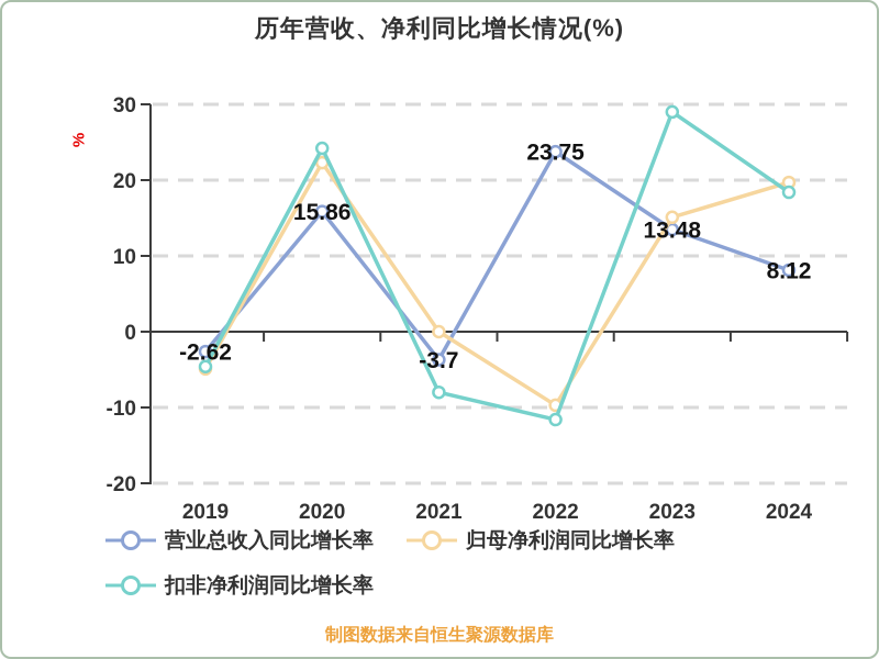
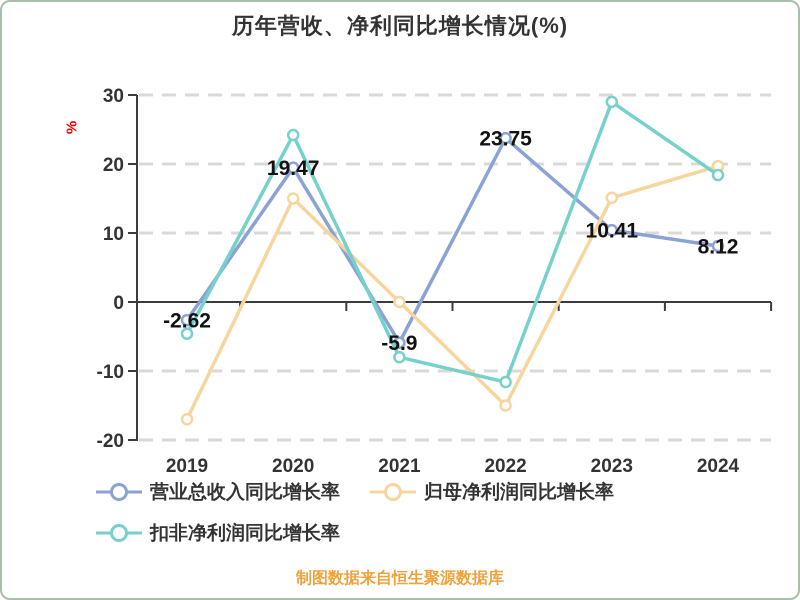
归母净利润同比增长率/2019: -5 -> -17
营业总收入同比增长率/2020: 15.86 -> 19.47
归母净利润同比增长率/2020: 22 -> 15
营业总收入同比增长率/2021: -3.7 -> -5.9
归母净利润同比增长率/2022: -10 -> -15
营业总收入同比增长率/2023: 13.48 -> 10.41
